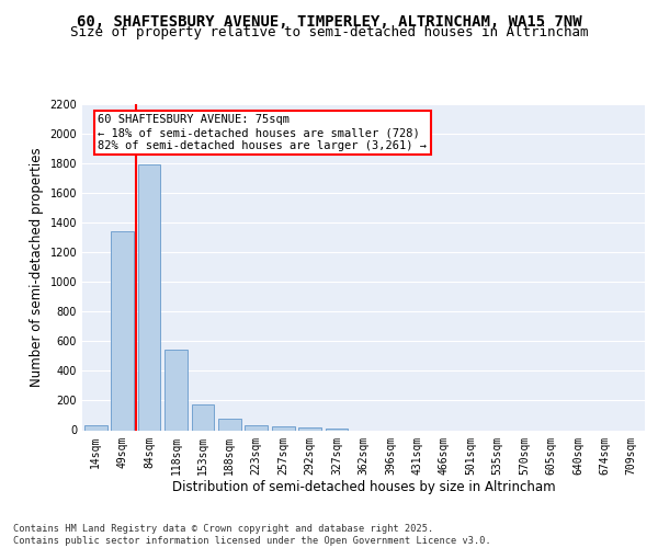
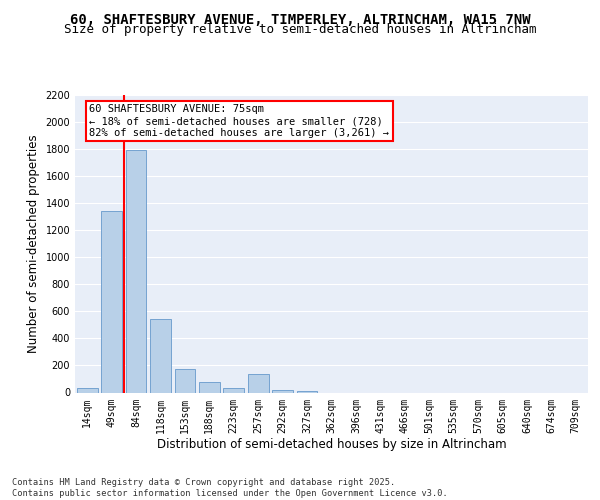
257sqm: 30 -> 140
